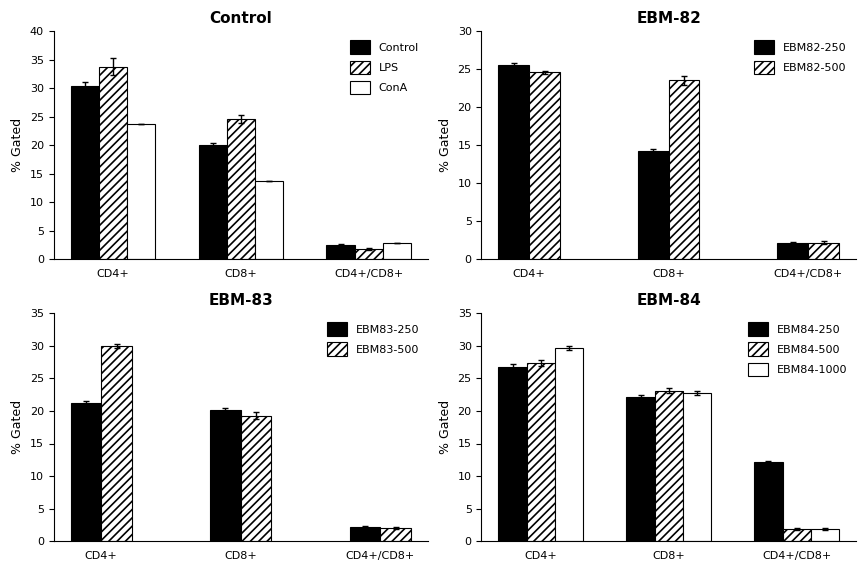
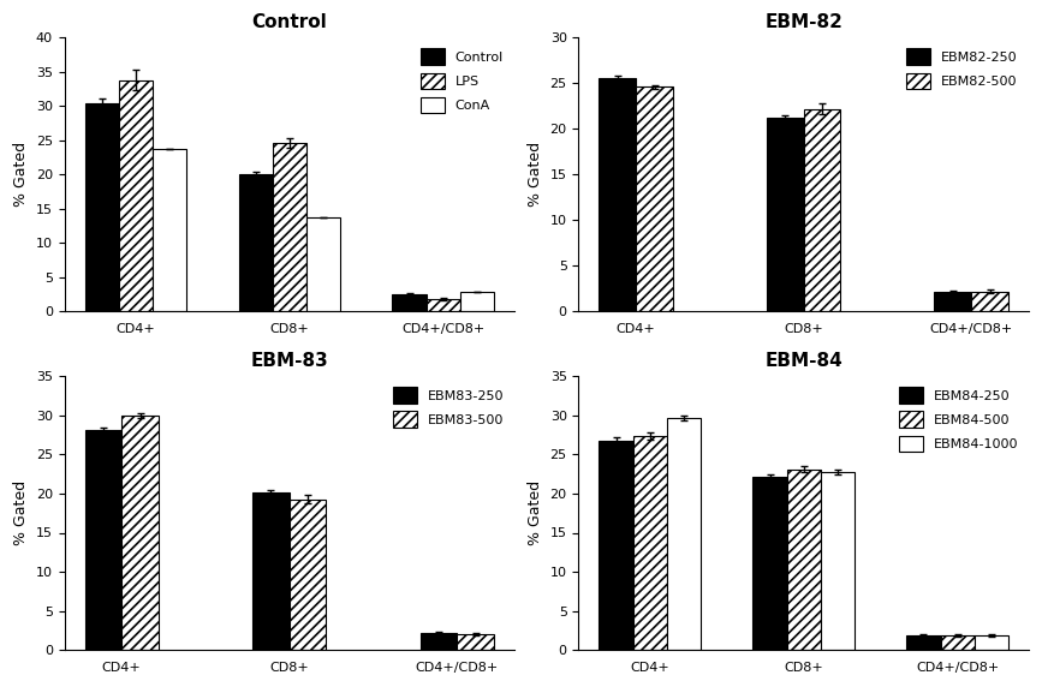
EBM-82/EBM82-250/CD8+: 14.2 -> 21.2
EBM-82/EBM82-500/CD8+: 23.6 -> 22.2
EBM-83/EBM83-250/CD4+: 21.2 -> 28.2
EBM-84/EBM84-250/CD4+/CD8+: 12.2 -> 1.8
